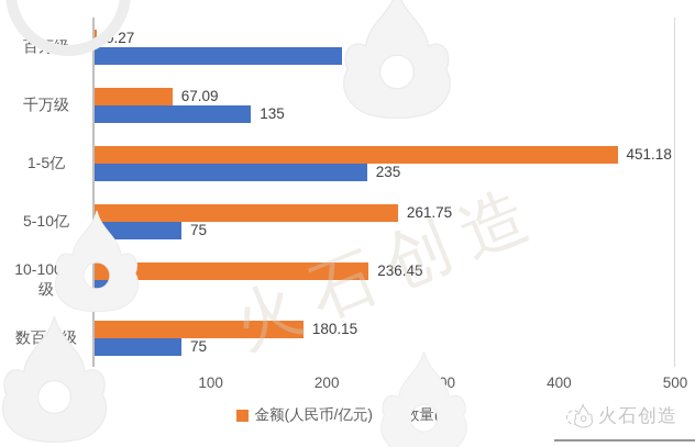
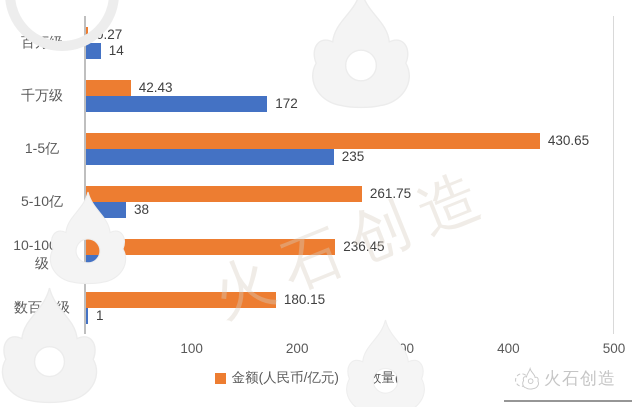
数量(起)/百万级: 213 -> 14
金额(人民币/亿元)/千万级: 67.09 -> 42.43
数量(起)/千万级: 135 -> 172
金额(人民币/亿元)/1-5亿: 451.18 -> 430.65
数量(起)/5-10亿: 75 -> 38
数量(起)/数百亿级: 75 -> 1
